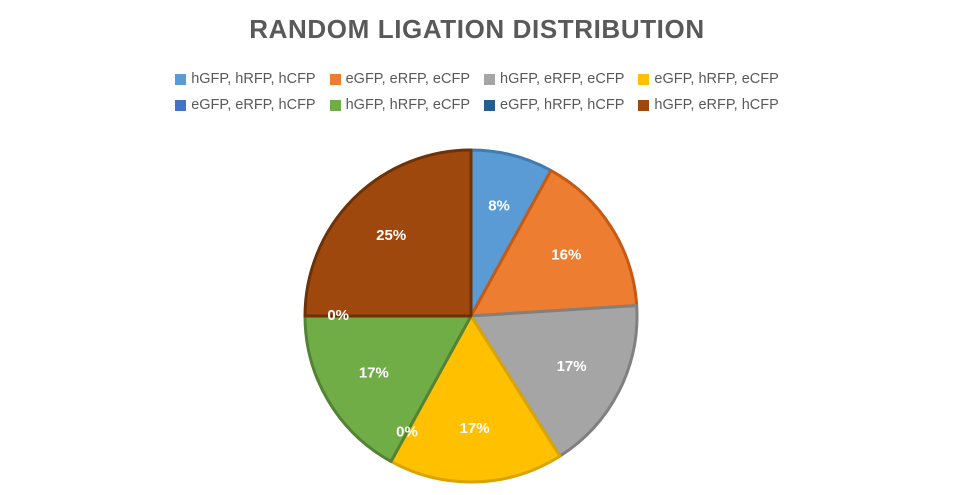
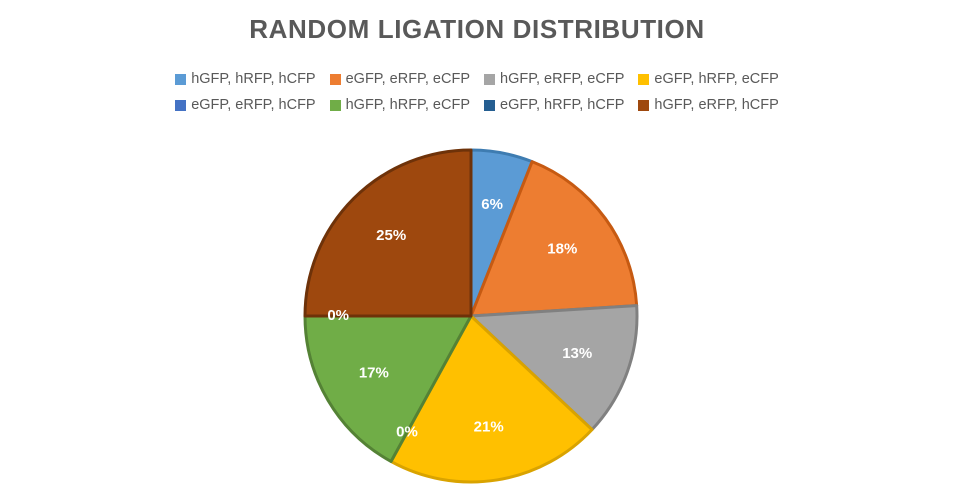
hGFP, hRFP, hCFP: 8% -> 6%
eGFP, eRFP, eCFP: 16% -> 18%
hGFP, eRFP, eCFP: 17% -> 13%
eGFP, hRFP, eCFP: 17% -> 21%
